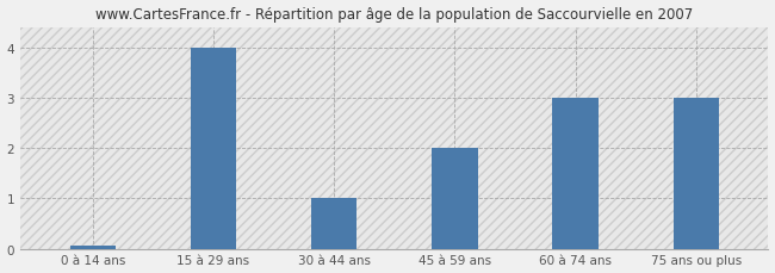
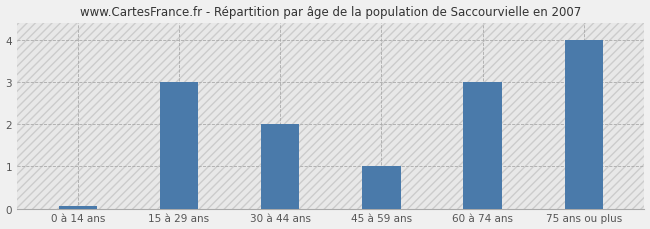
15 à 29 ans: 4.00 -> 3.00
30 à 44 ans: 1.00 -> 2.00
45 à 59 ans: 2.00 -> 1.00
75 ans ou plus: 3.00 -> 4.00
